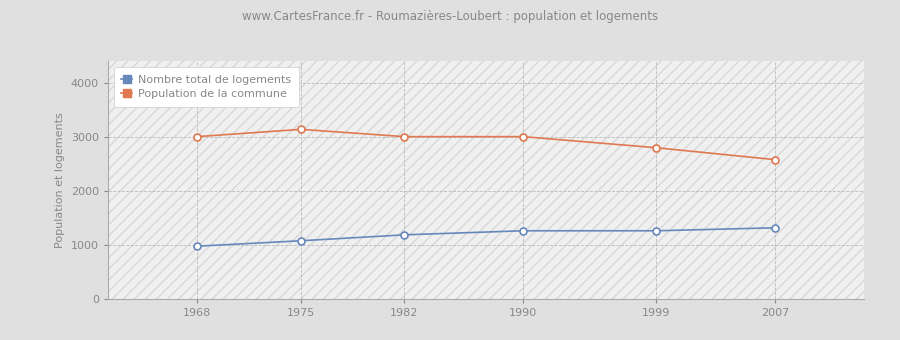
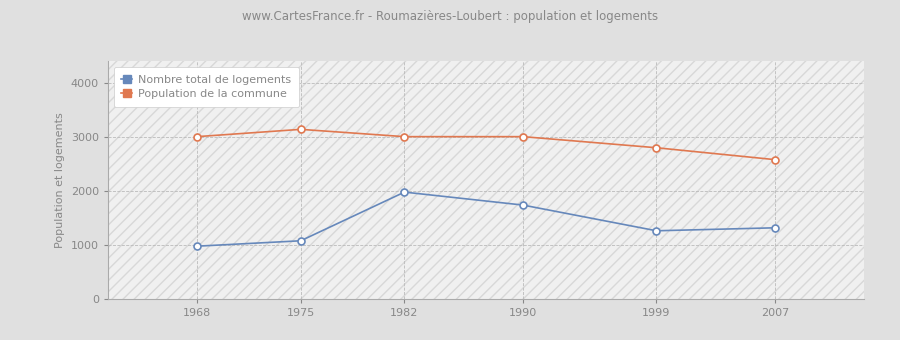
Nombre total de logements/1982: 1190 -> 1980
Nombre total de logements/1990: 1260 -> 1740
